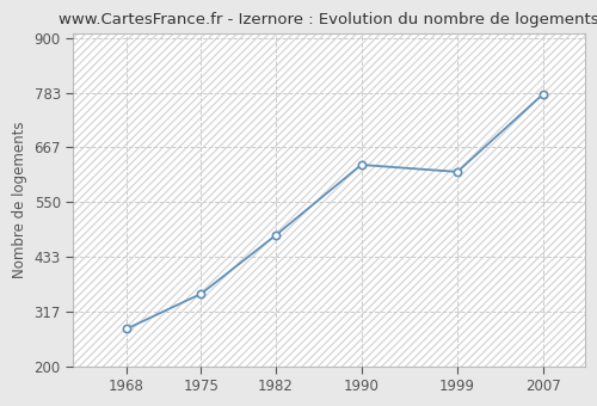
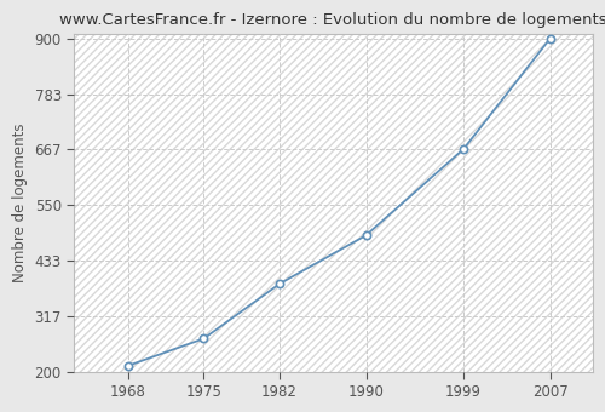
1968: 280 -> 213
1975: 355 -> 270
1982: 480 -> 385
1990: 630 -> 487
1999: 615 -> 668
2007: 780 -> 900
